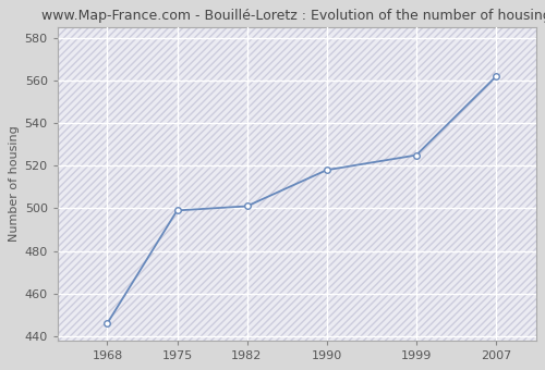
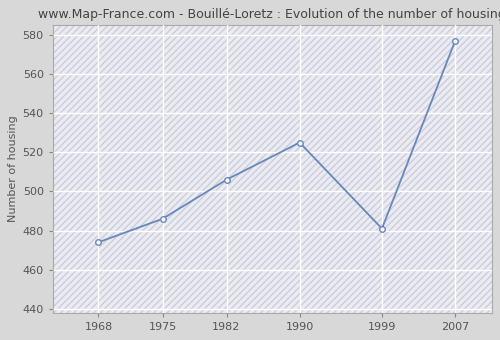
1968: 446 -> 474
1975: 499 -> 486
1982: 501 -> 506
1990: 518 -> 525
1999: 525 -> 481
2007: 562 -> 577
